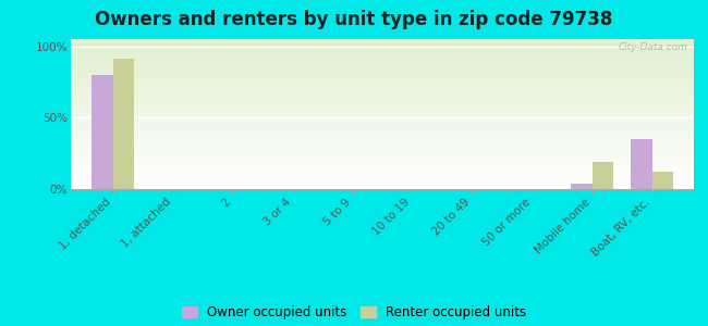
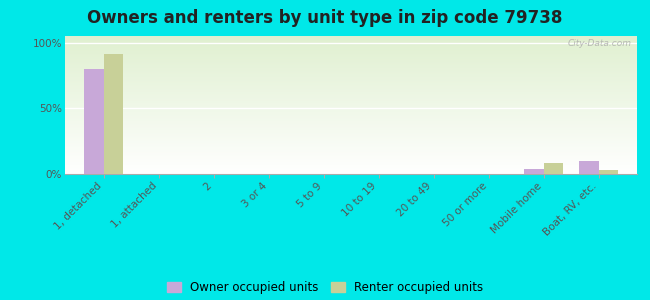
Renter occupied units/Mobile home: 19% -> 8%
Owner occupied units/Boat, RV, etc.: 35% -> 10%
Renter occupied units/Boat, RV, etc.: 12% -> 3%
